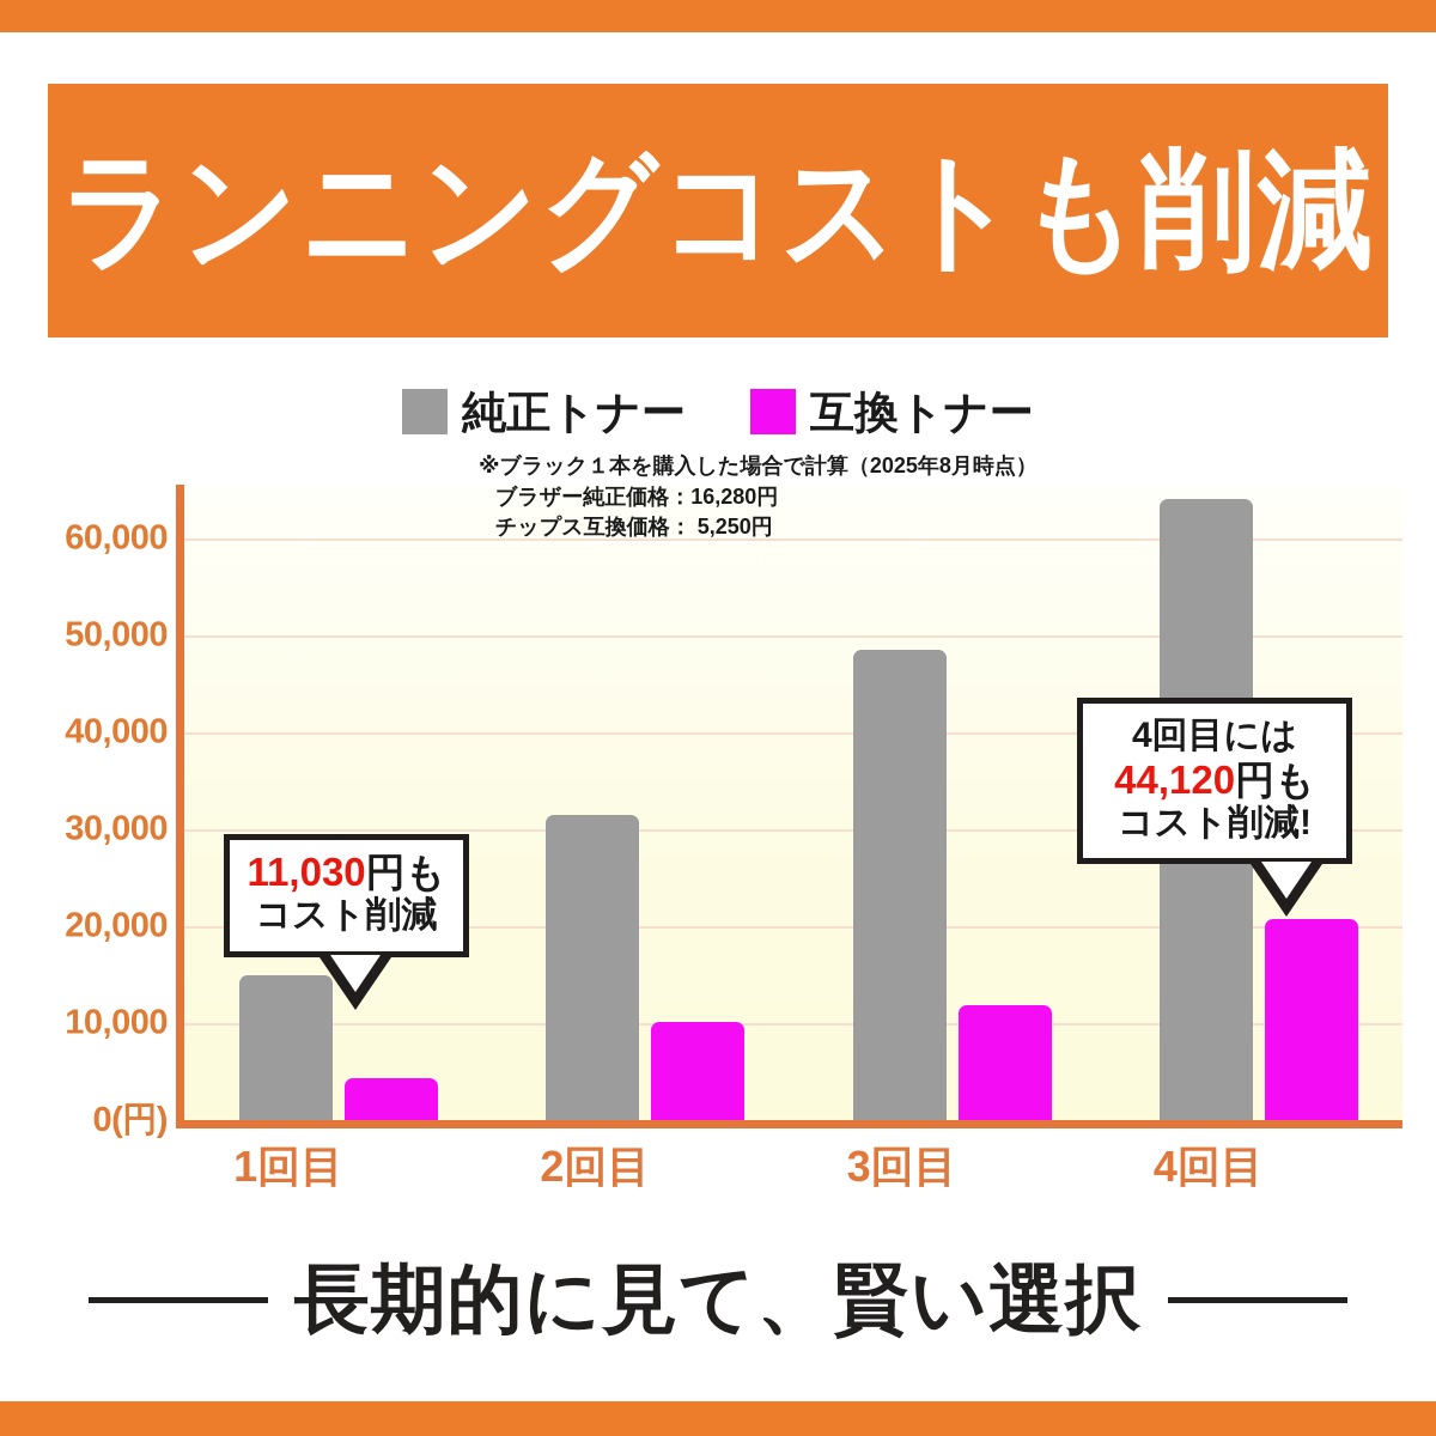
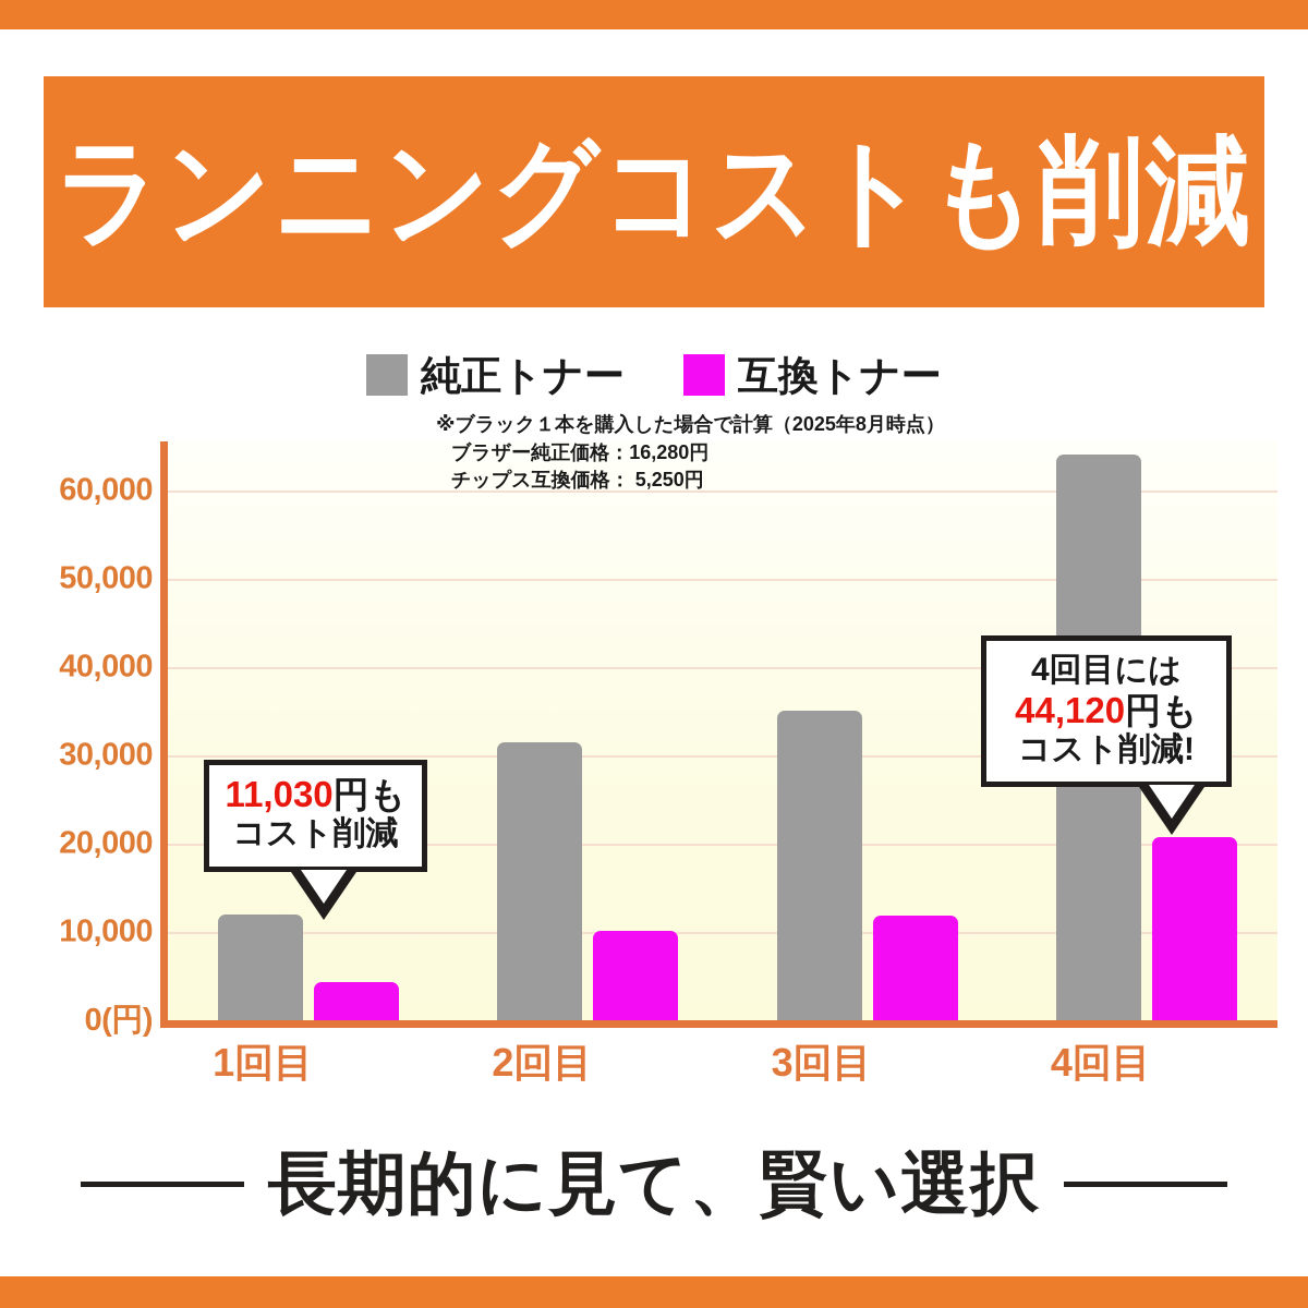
純正トナー/1回目: 15000 -> 12000
純正トナー/3回目: 48000 -> 35000
